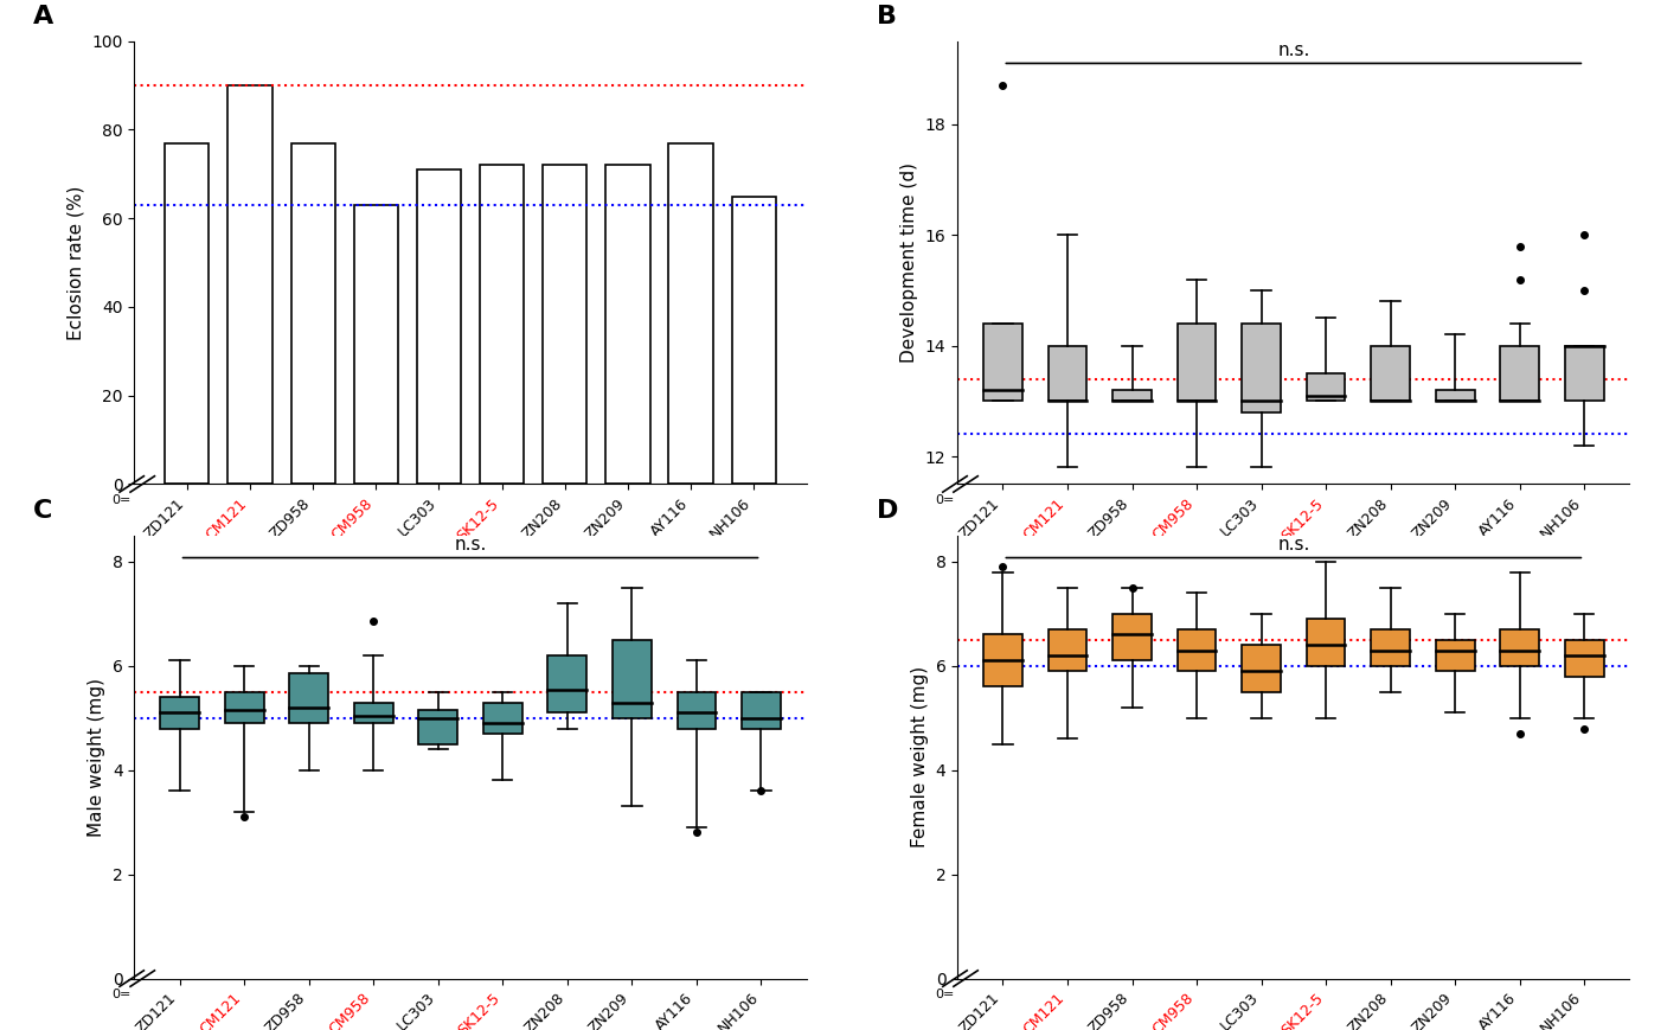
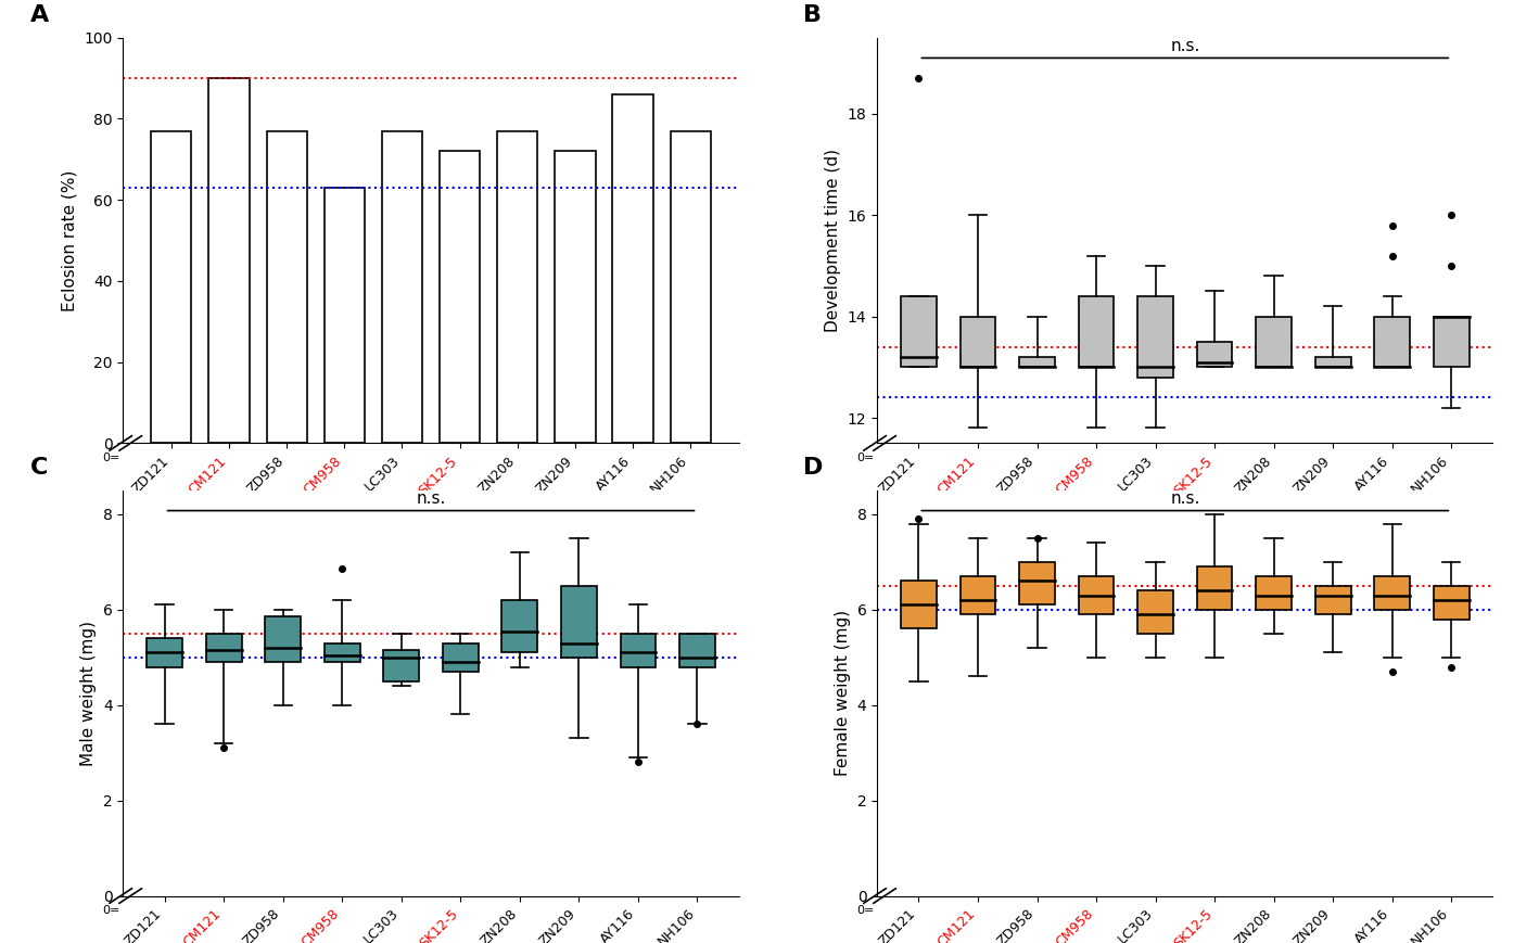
LC303: 71 -> 77
ZN208: 72 -> 77
AY116: 77 -> 86
NH106: 65 -> 77
